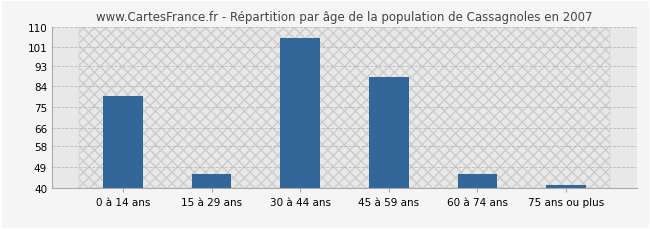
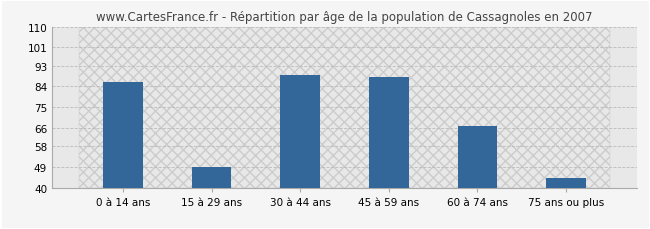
0 à 14 ans: 80 -> 86
15 à 29 ans: 46 -> 49
30 à 44 ans: 105 -> 89
60 à 74 ans: 46 -> 67
75 ans ou plus: 41 -> 44
